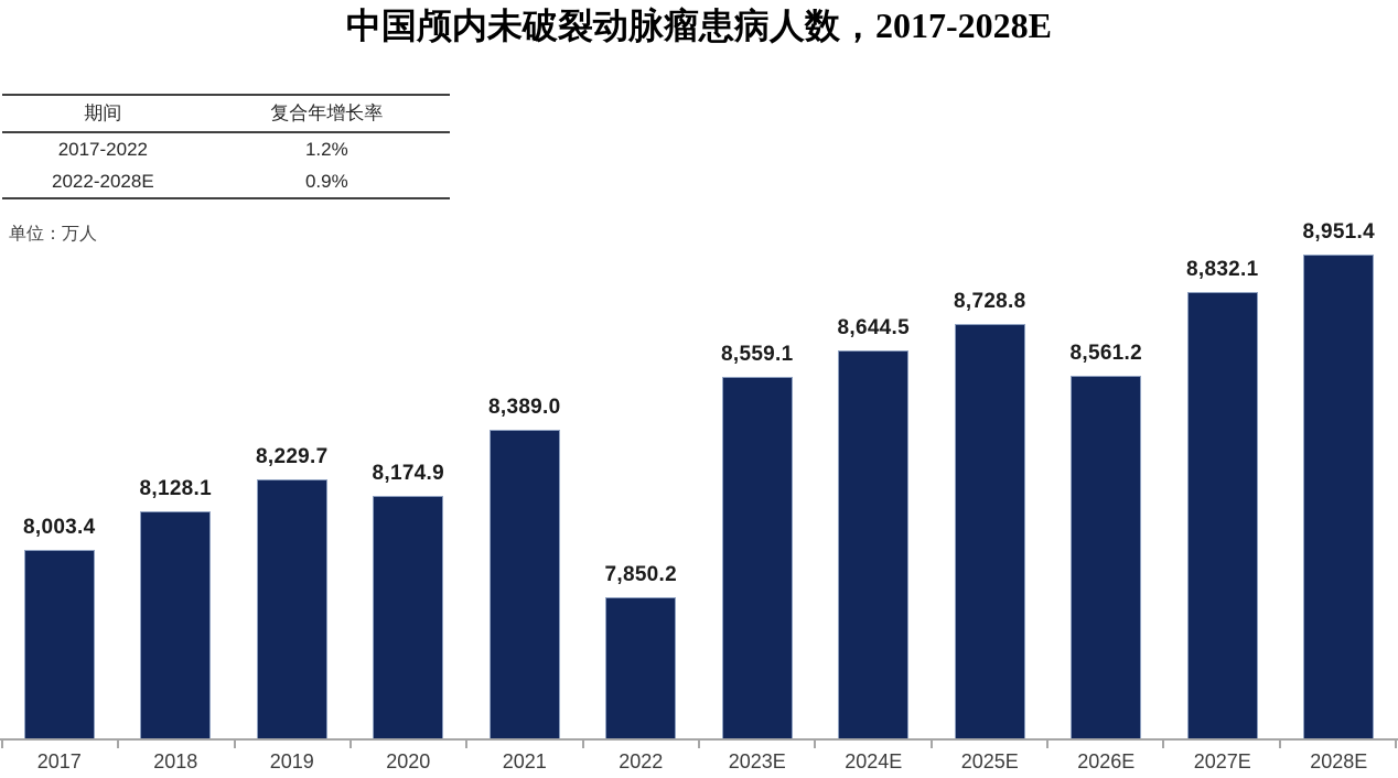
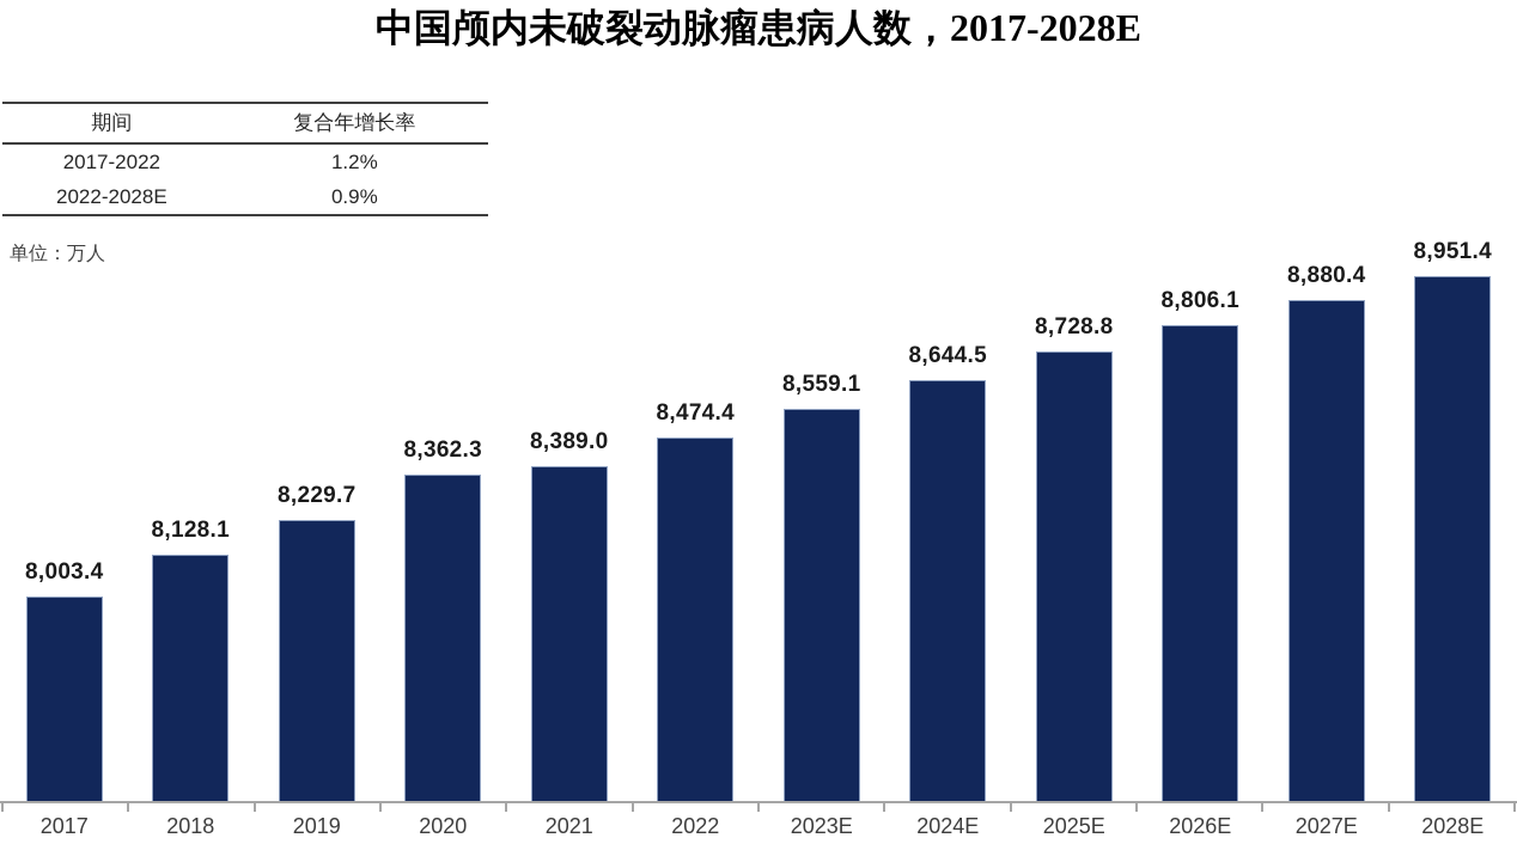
2020: 8,174.9 -> 8,362.3
2022: 7,850.2 -> 8,474.4
2026E: 8,561.2 -> 8,806.1
2027E: 8,832.1 -> 8,880.4
